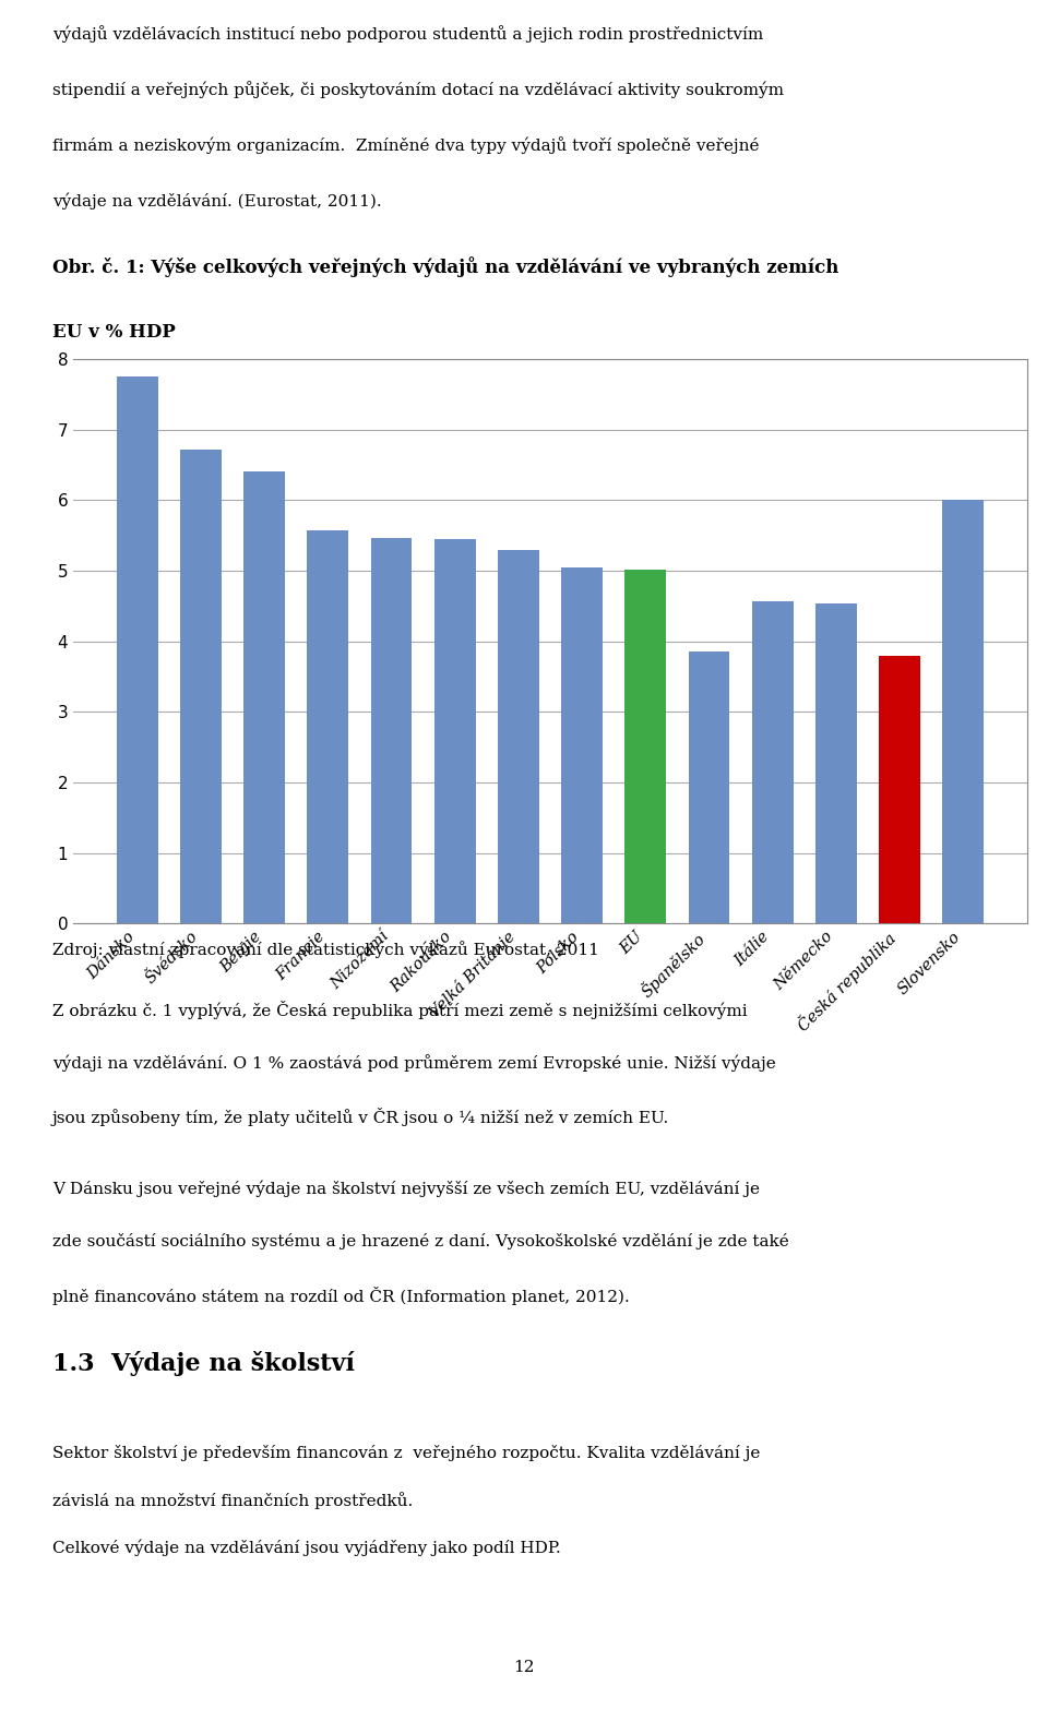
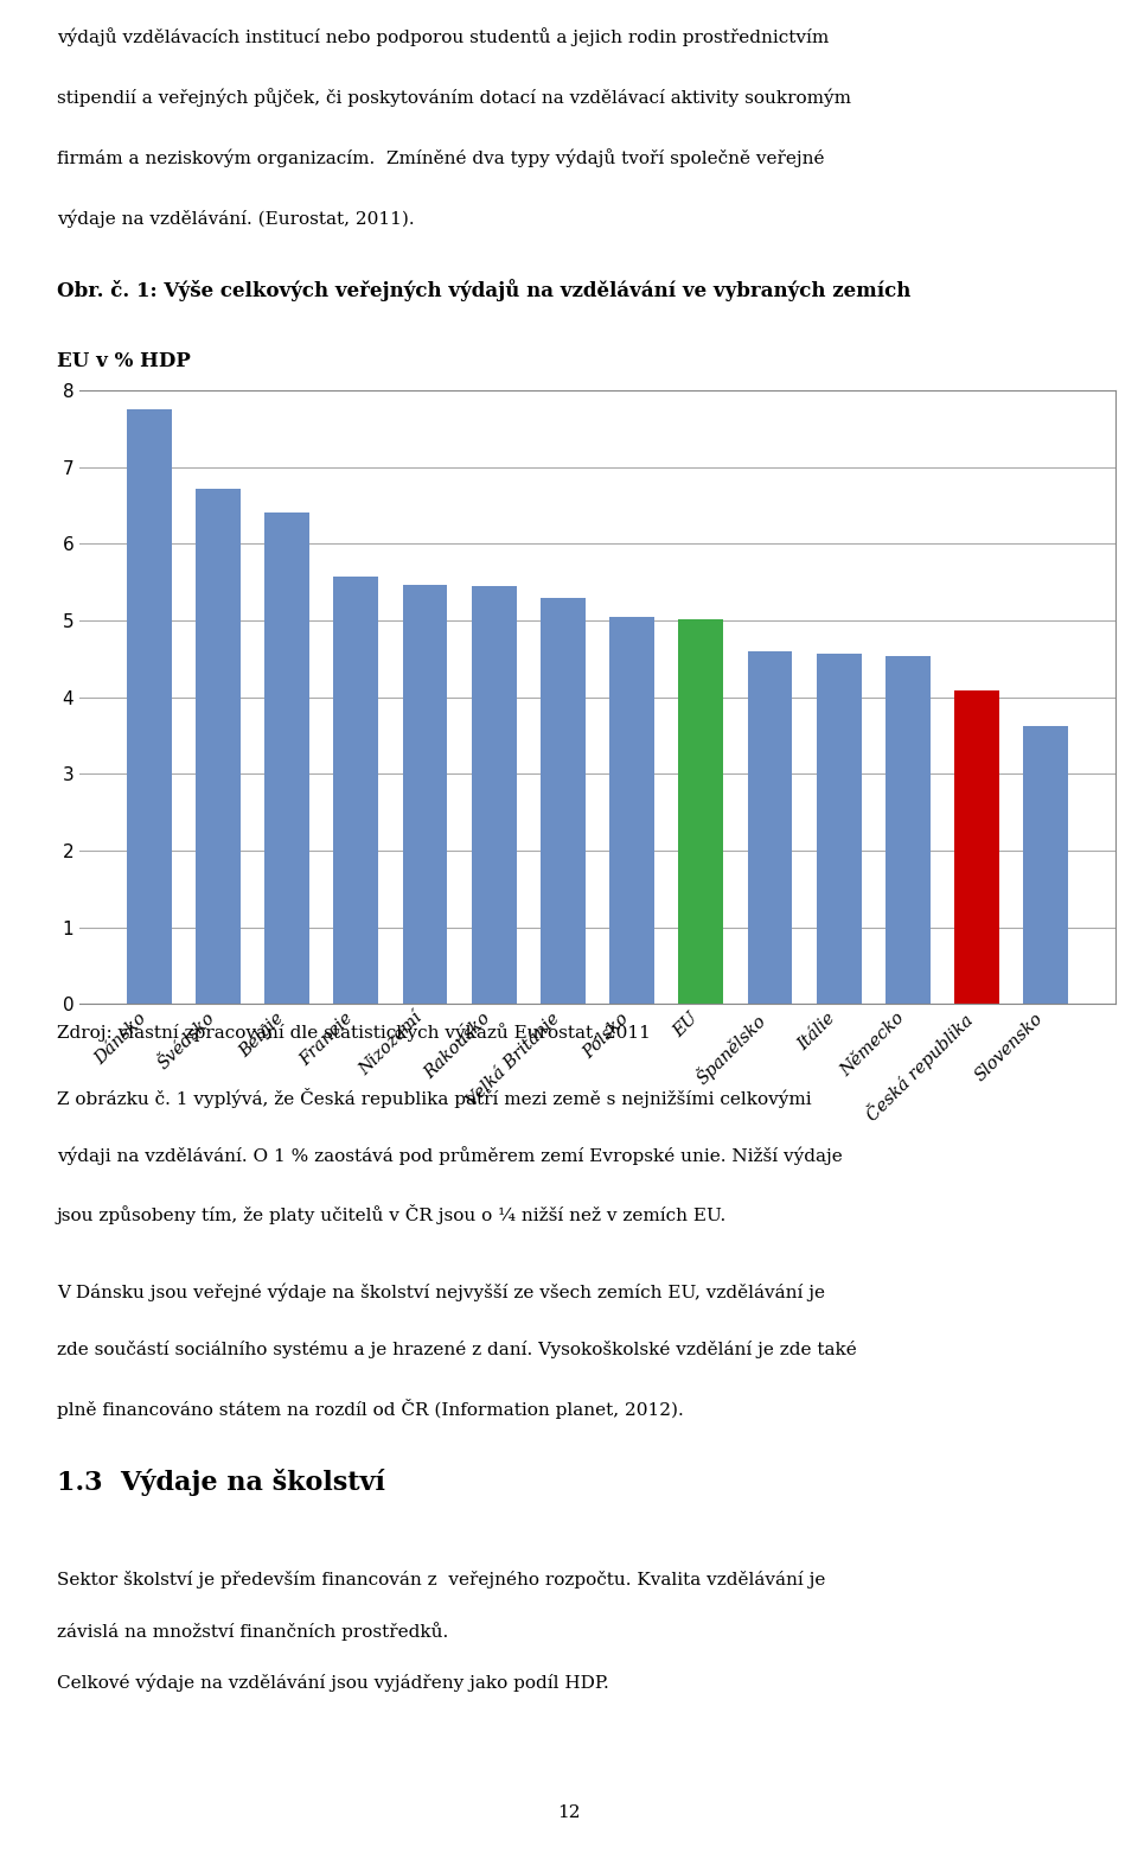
Španělsko: 3.86 -> 4.60
Česká republika: 3.80 -> 4.08
Slovensko: 6.00 -> 3.63
